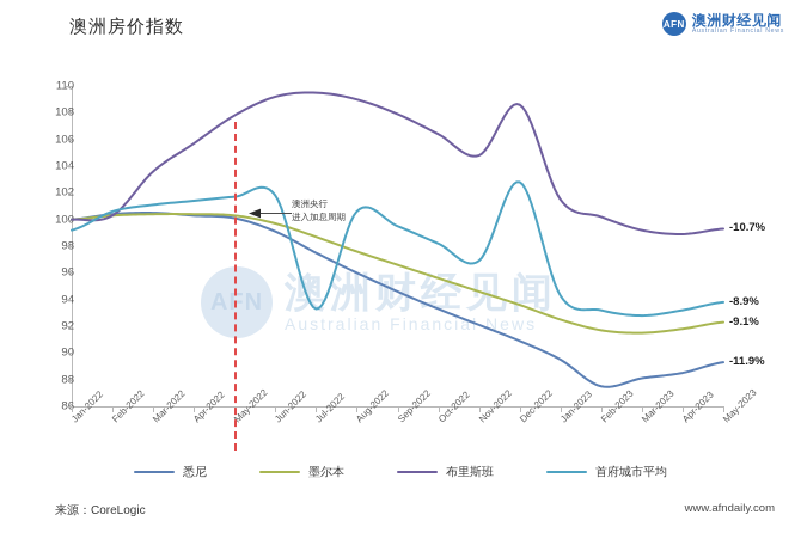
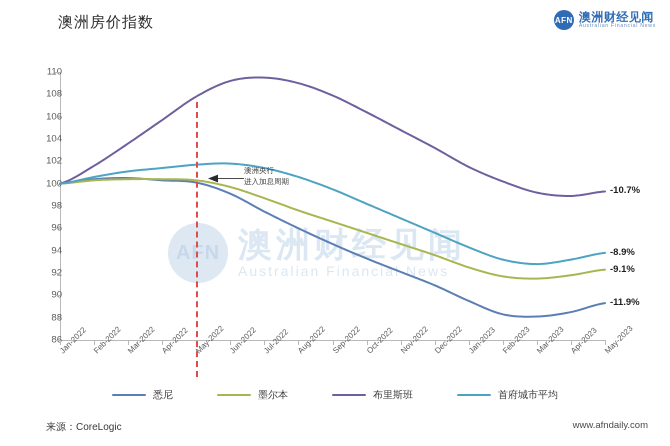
首府城市平均/Jan-2022: 99.2 -> 100.0
布里斯班/Feb-2022: 100.3 -> 101.6
首府城市平均/Jul-2022: 93.3 -> 101.4
布里斯班/Dec-2022: 108.6 -> 103.2
首府城市平均/Dec-2022: 102.8 -> 95.6
悉尼/Feb-2023: 87.5 -> 88.3
